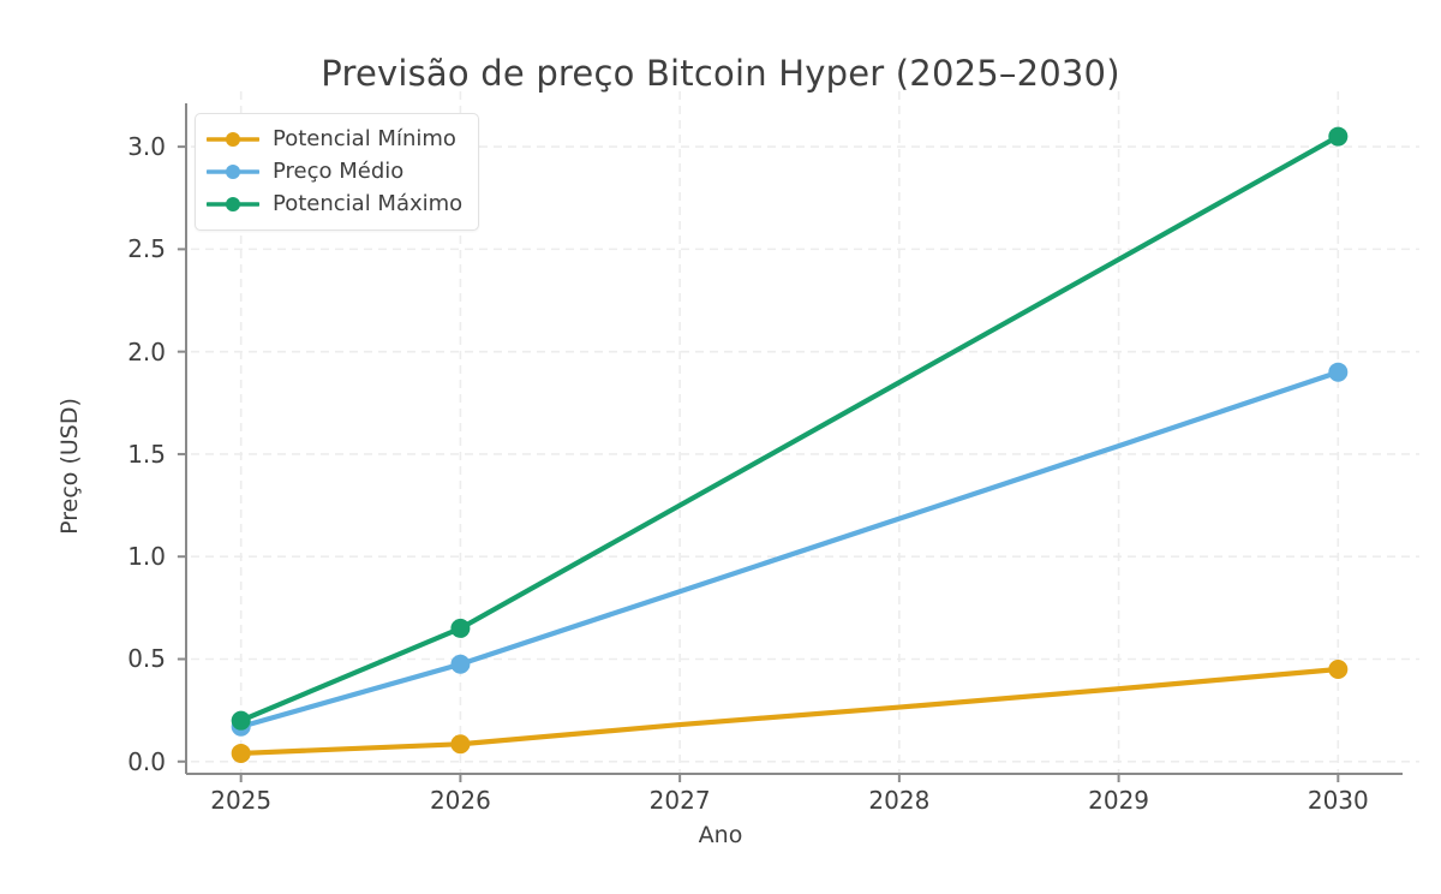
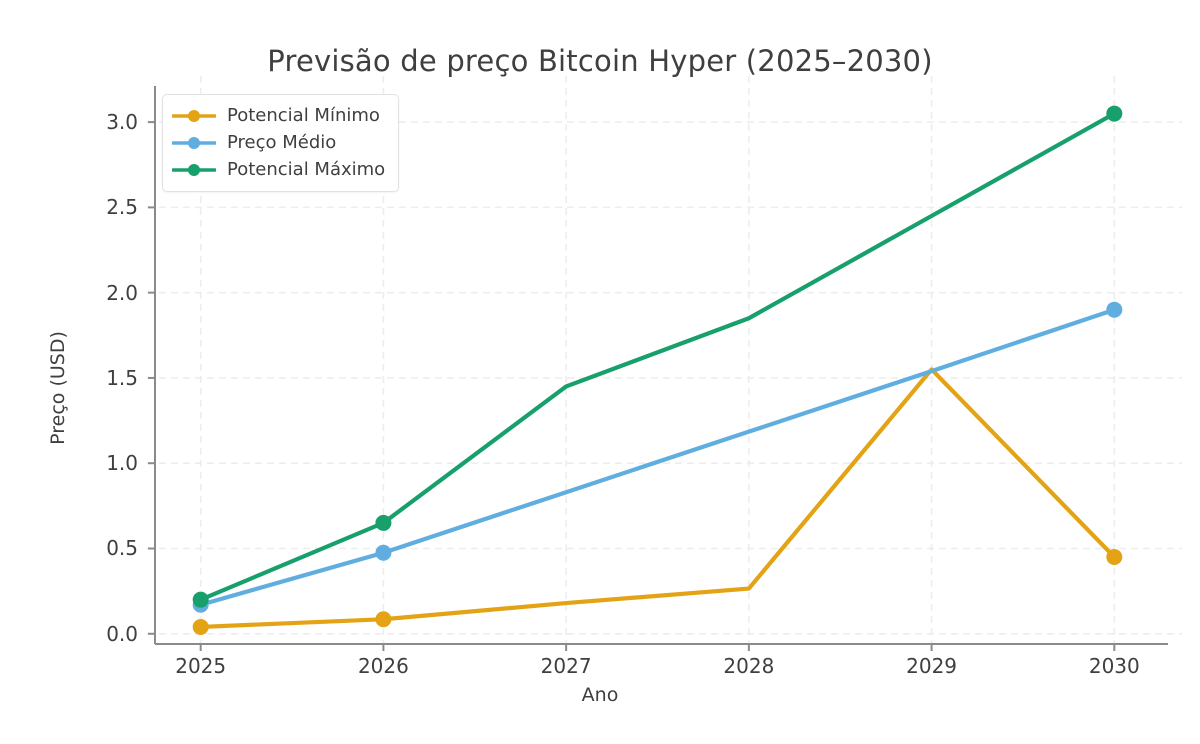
Potencial Máximo/2027: 1.25 -> 1.45
Potencial Mínimo/2029: 0.35 -> 1.55
